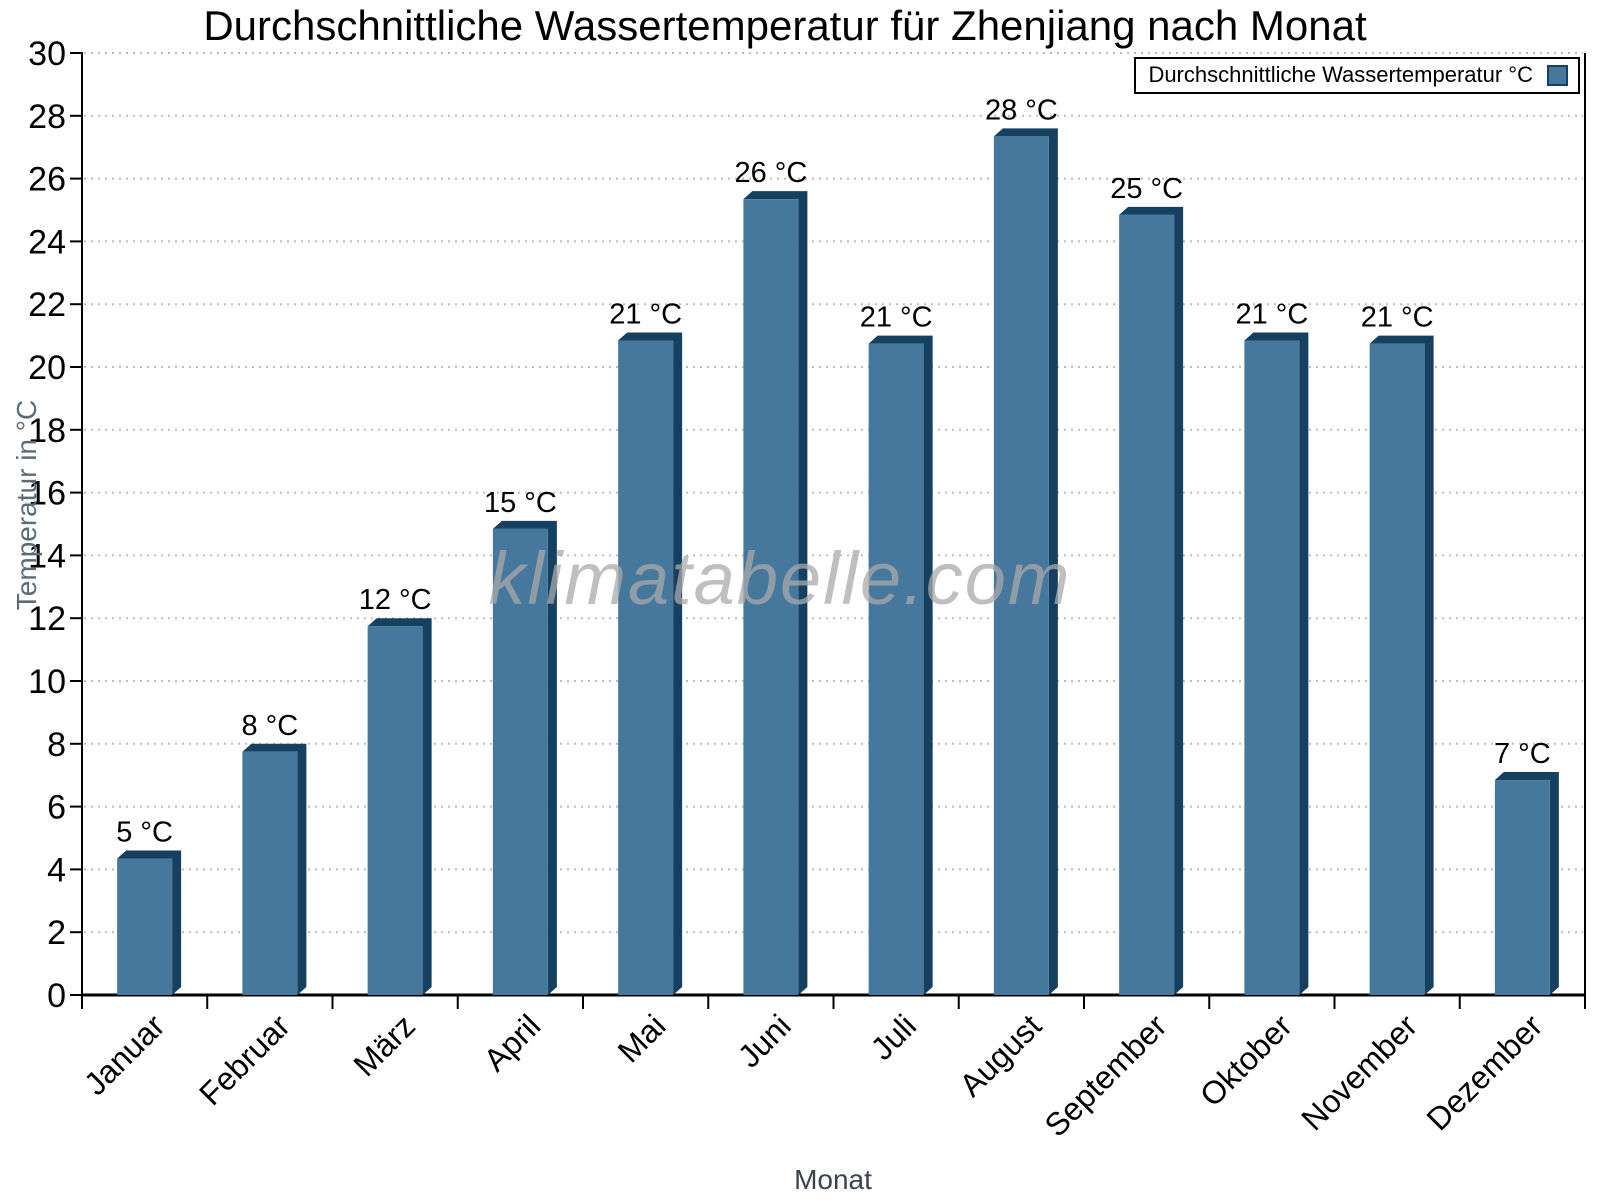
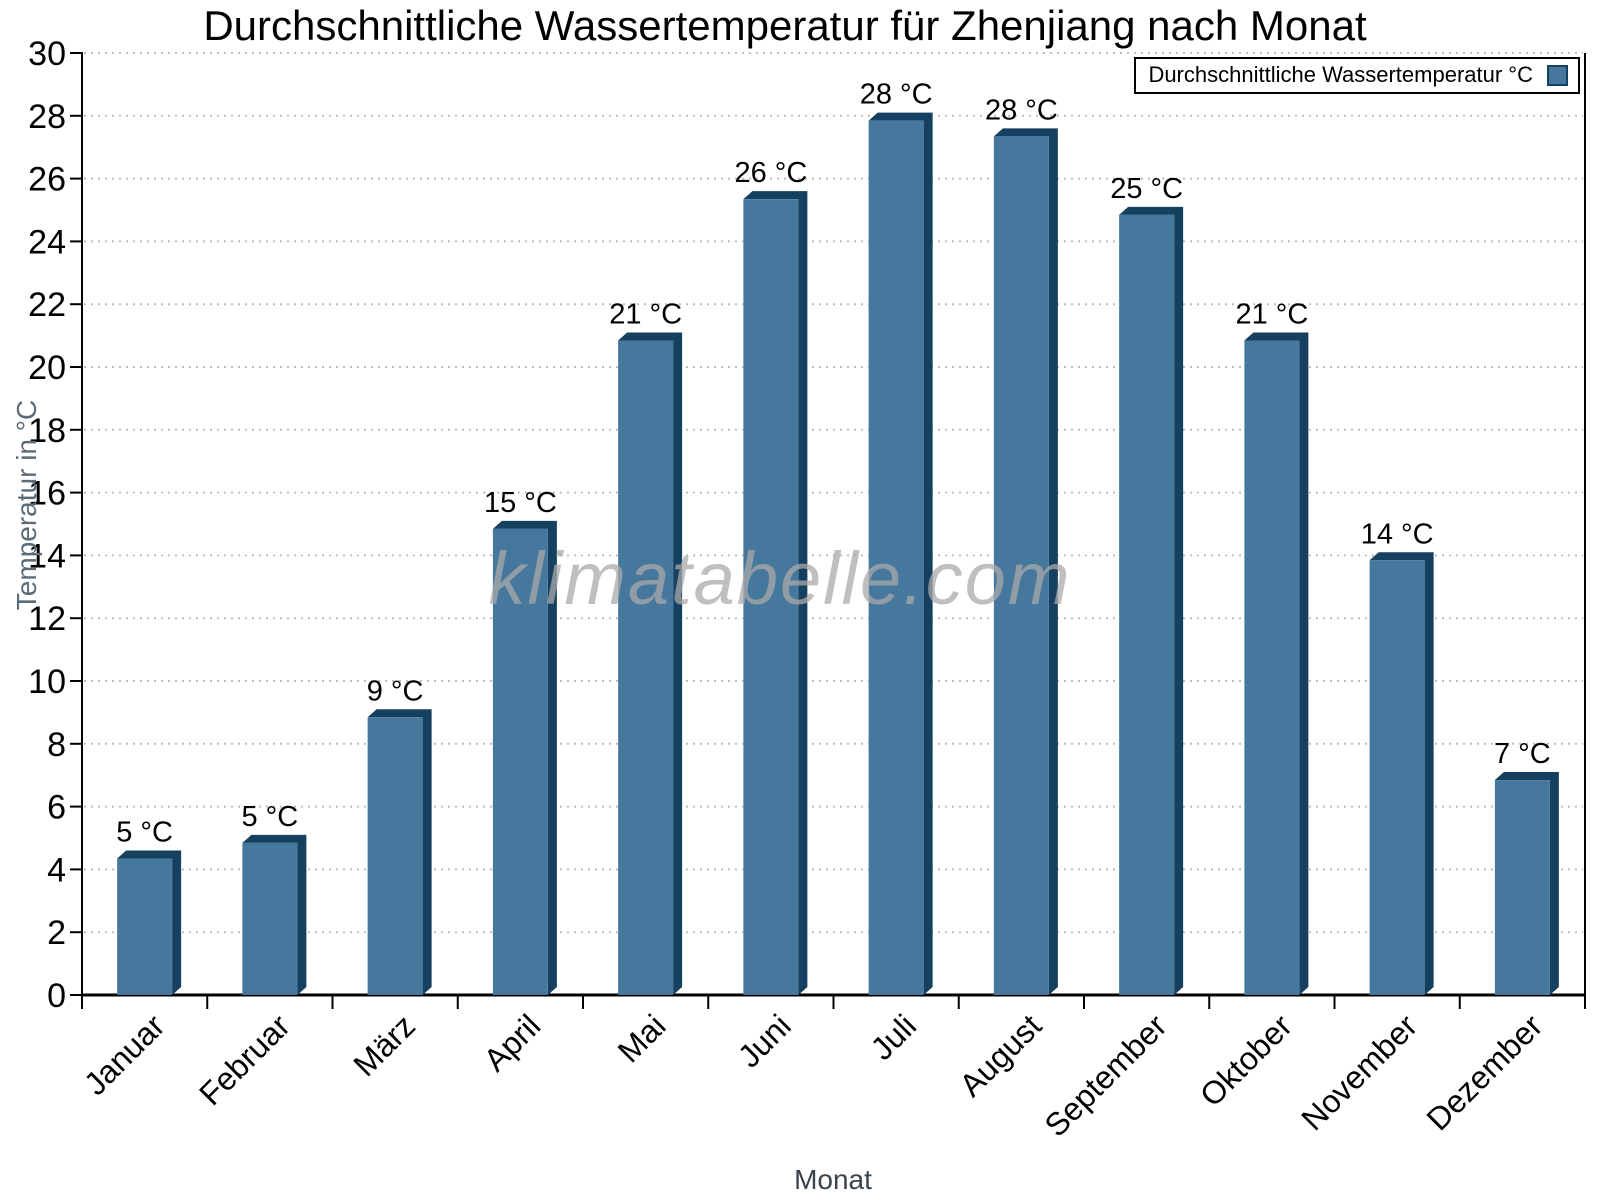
Februar: 8 -> 5
März: 12 -> 9
Juli: 21 -> 28
November: 21 -> 14
